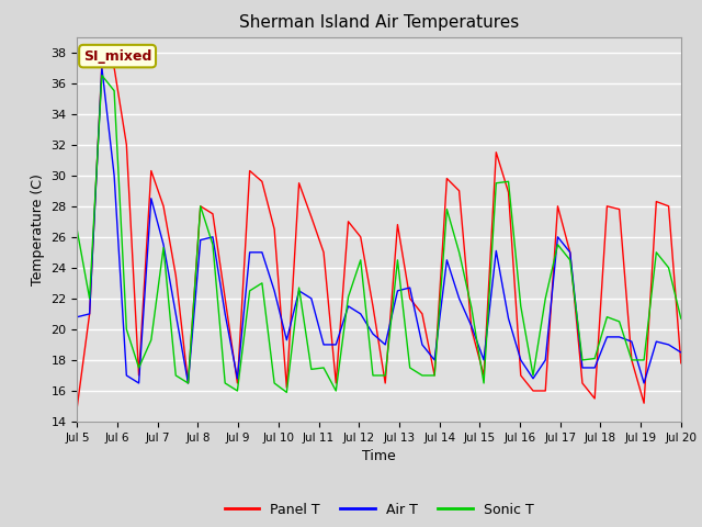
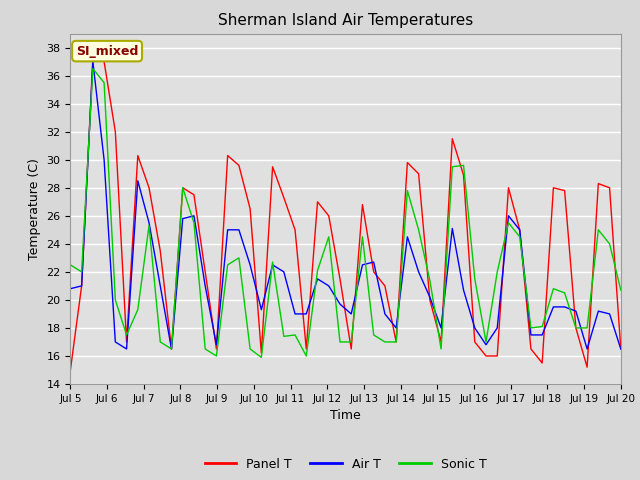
Sonic T/Jul 5: 26.4 -> 22.5
Panel T/Jul 20: 17.8 -> 16.5
Air T/Jul 20: 18.5 -> 16.5
